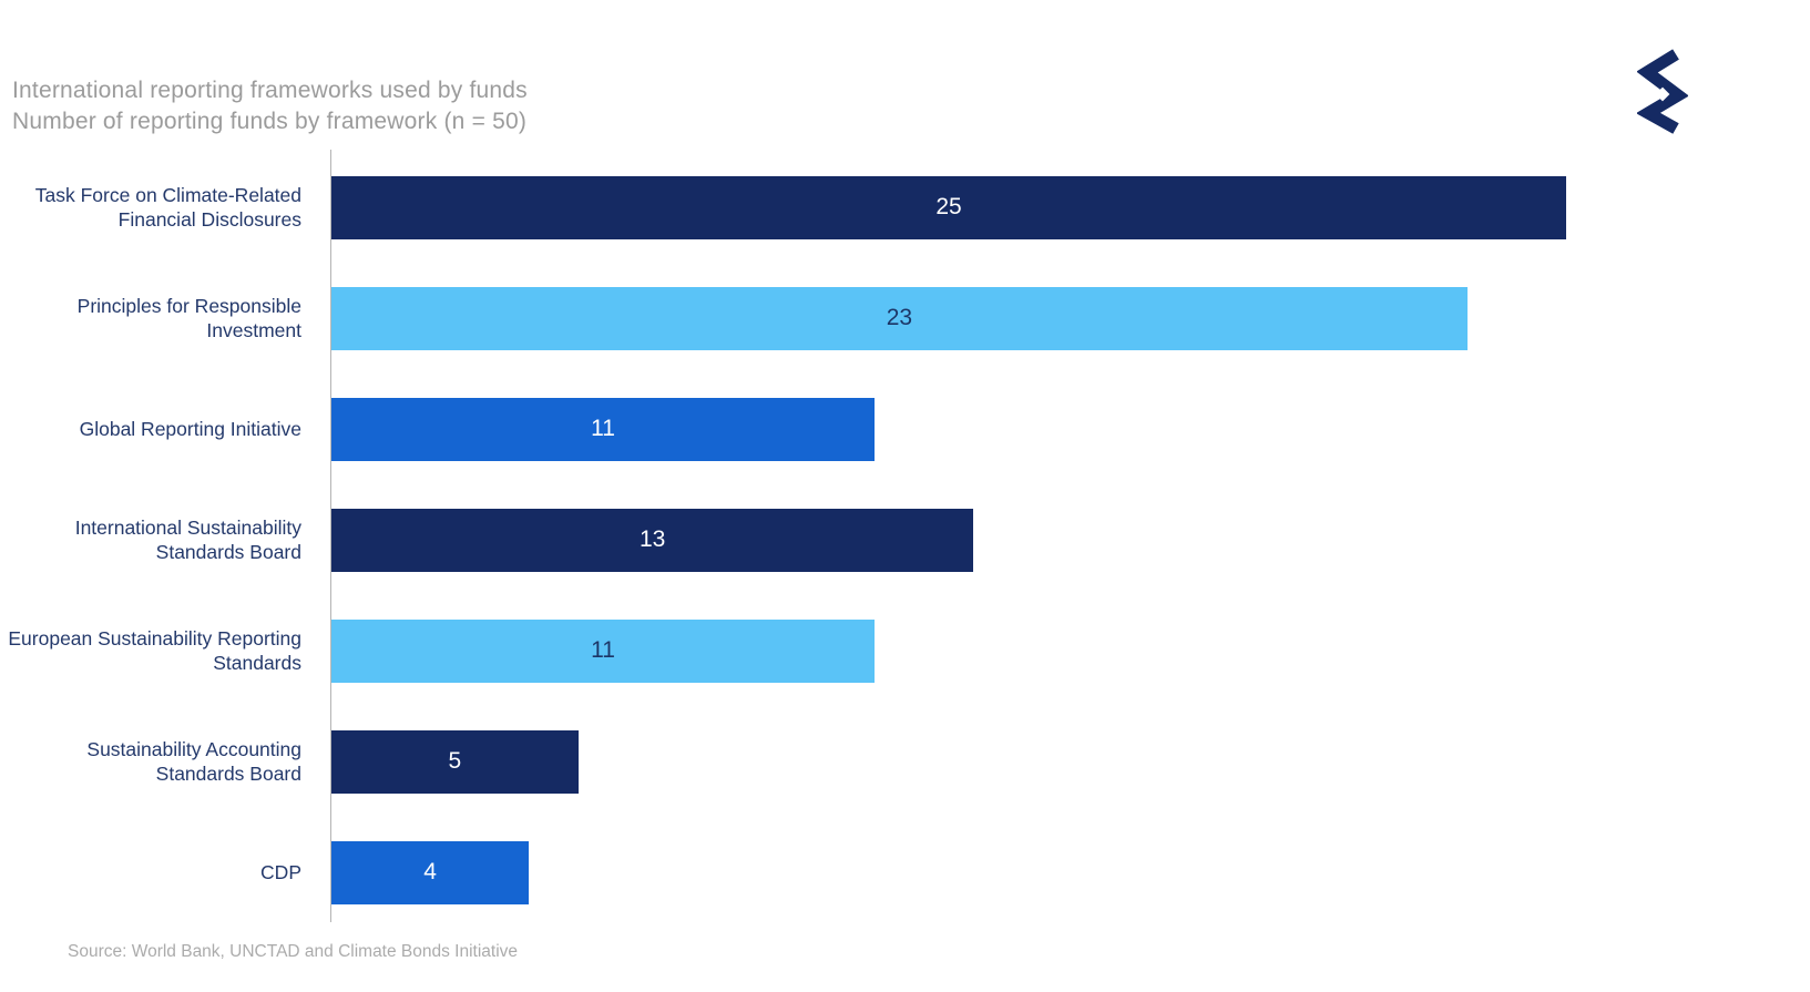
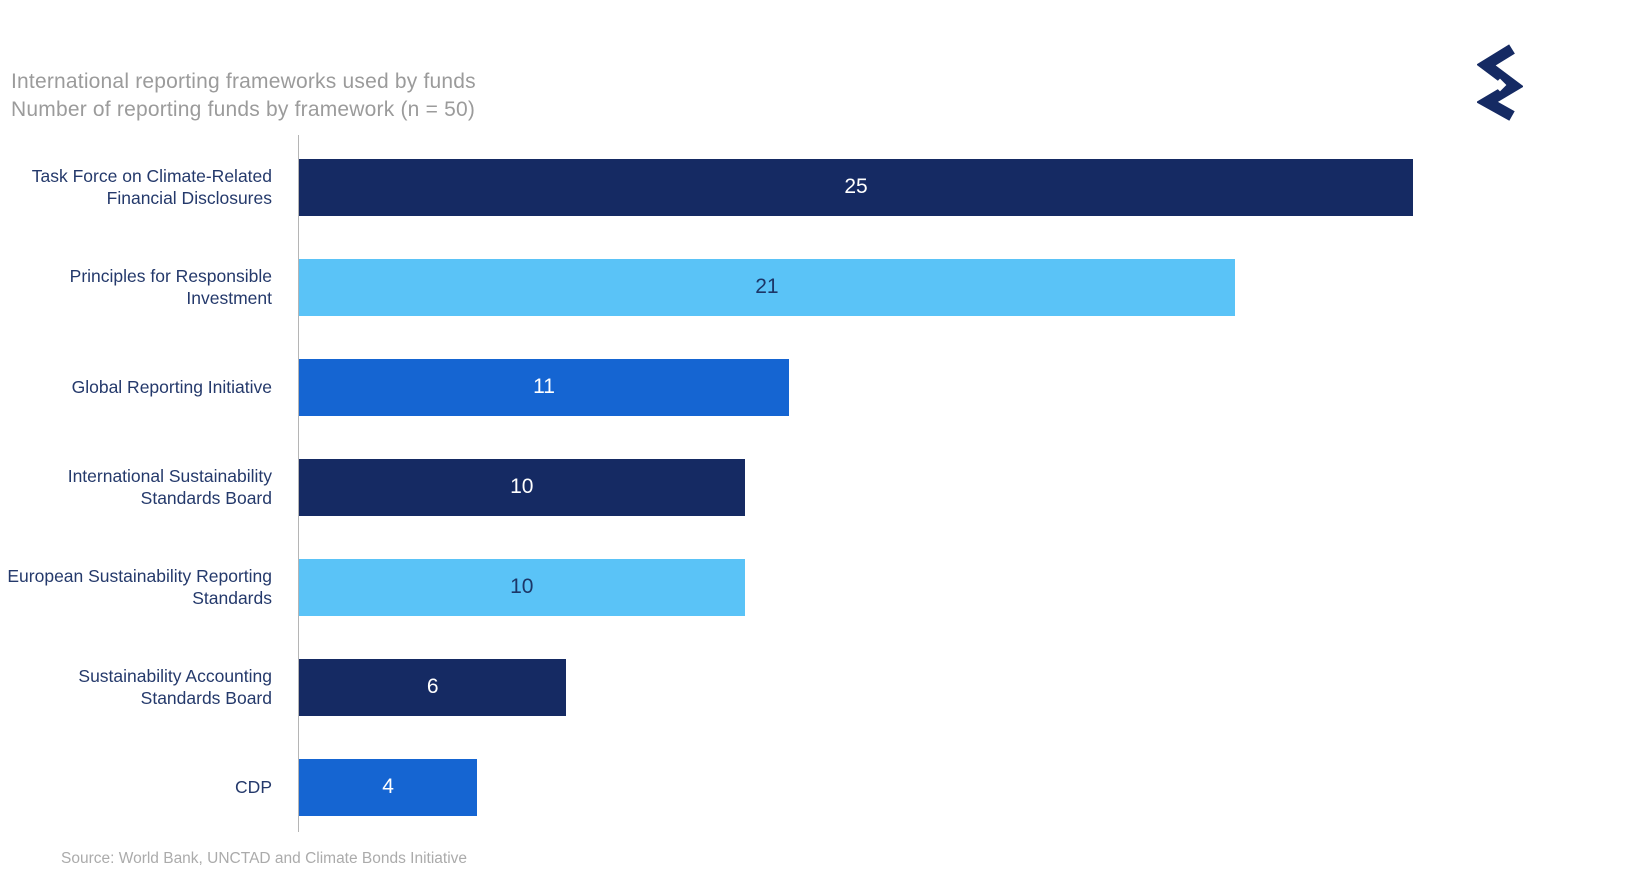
Principles for Responsible Investment: 23 -> 21
International Sustainability Standards Board: 13 -> 10
European Sustainability Reporting Standards: 11 -> 10
Sustainability Accounting Standards Board: 5 -> 6
